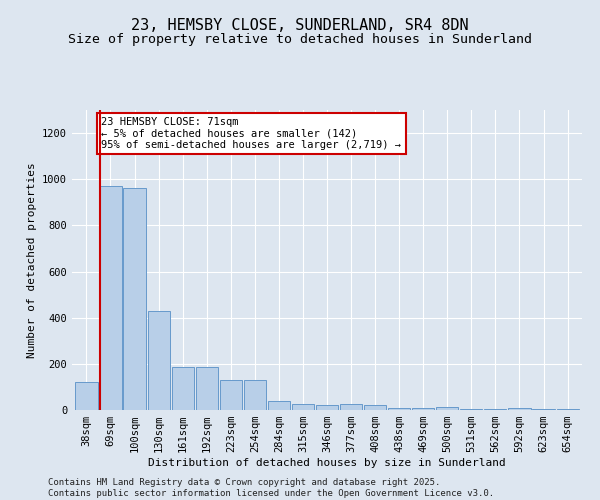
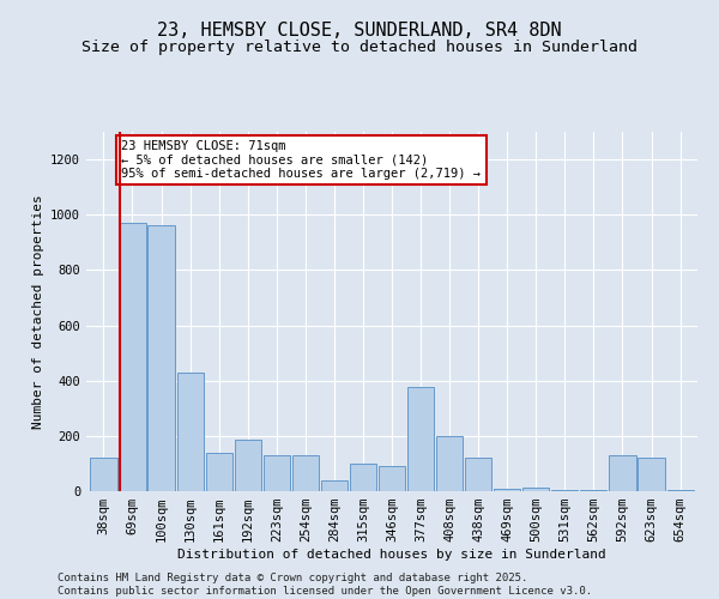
161sqm: 185 -> 140
315sqm: 25 -> 100
346sqm: 20 -> 90
377sqm: 28 -> 375
408sqm: 22 -> 200
438sqm: 10 -> 120
592sqm: 8 -> 130
623sqm: 4 -> 120
